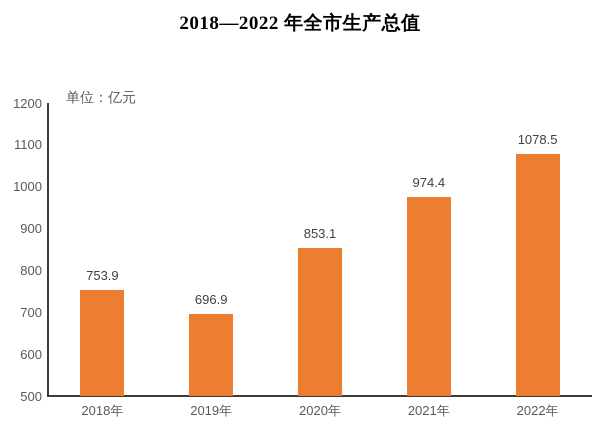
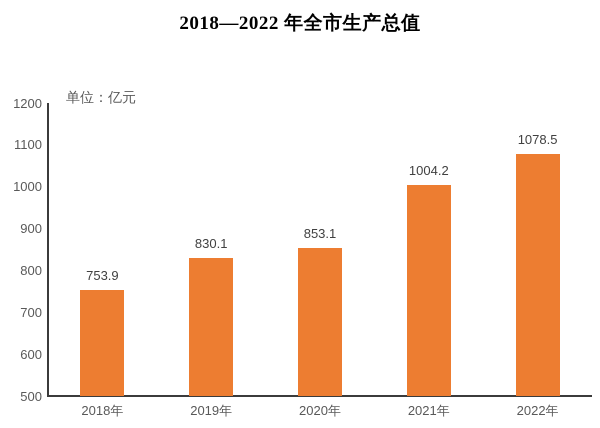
2019年: 696.9 -> 830.1
2021年: 974.4 -> 1004.2
